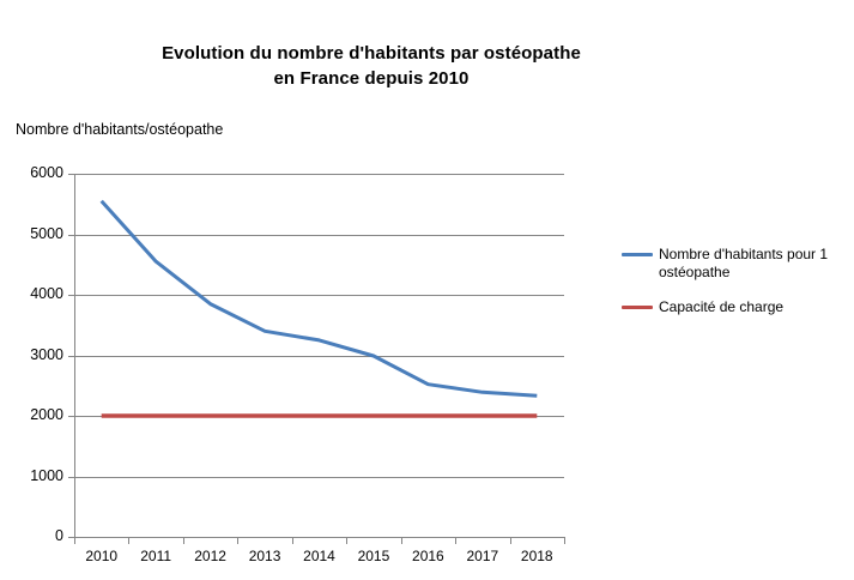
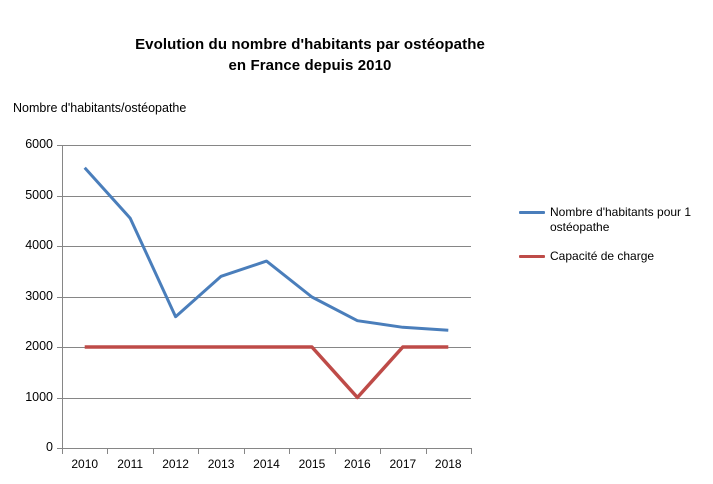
Nombre d'habitants pour 1 ostéopathe/2012: 3800 -> 2600
Nombre d'habitants pour 1 ostéopathe/2014: 3200 -> 3700
Capacité de charge/2016: 2000 -> 1000
